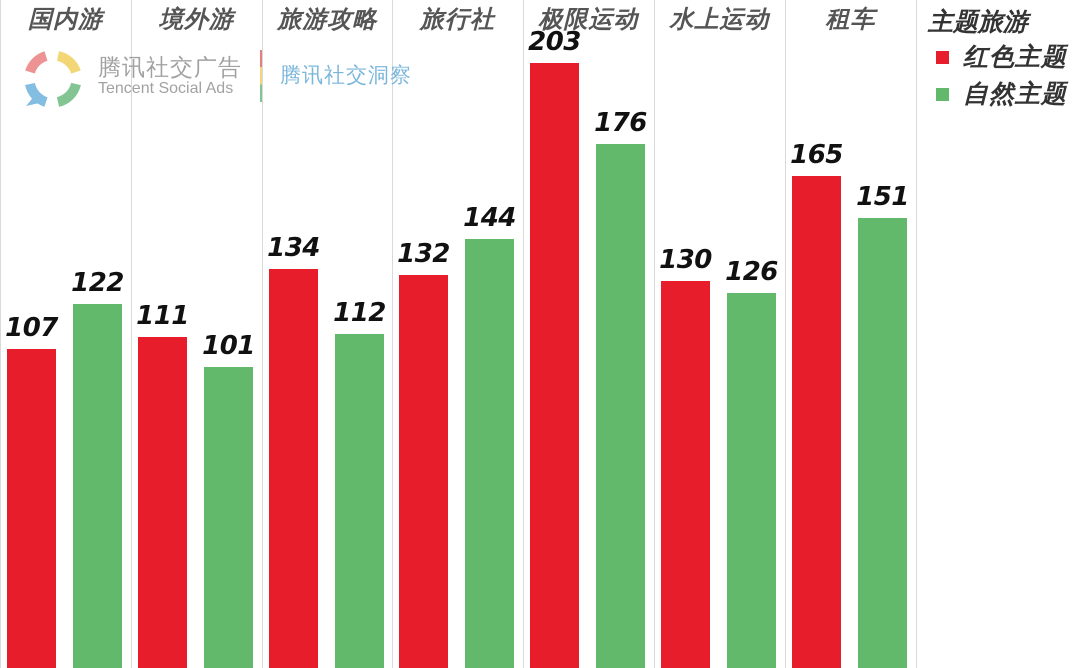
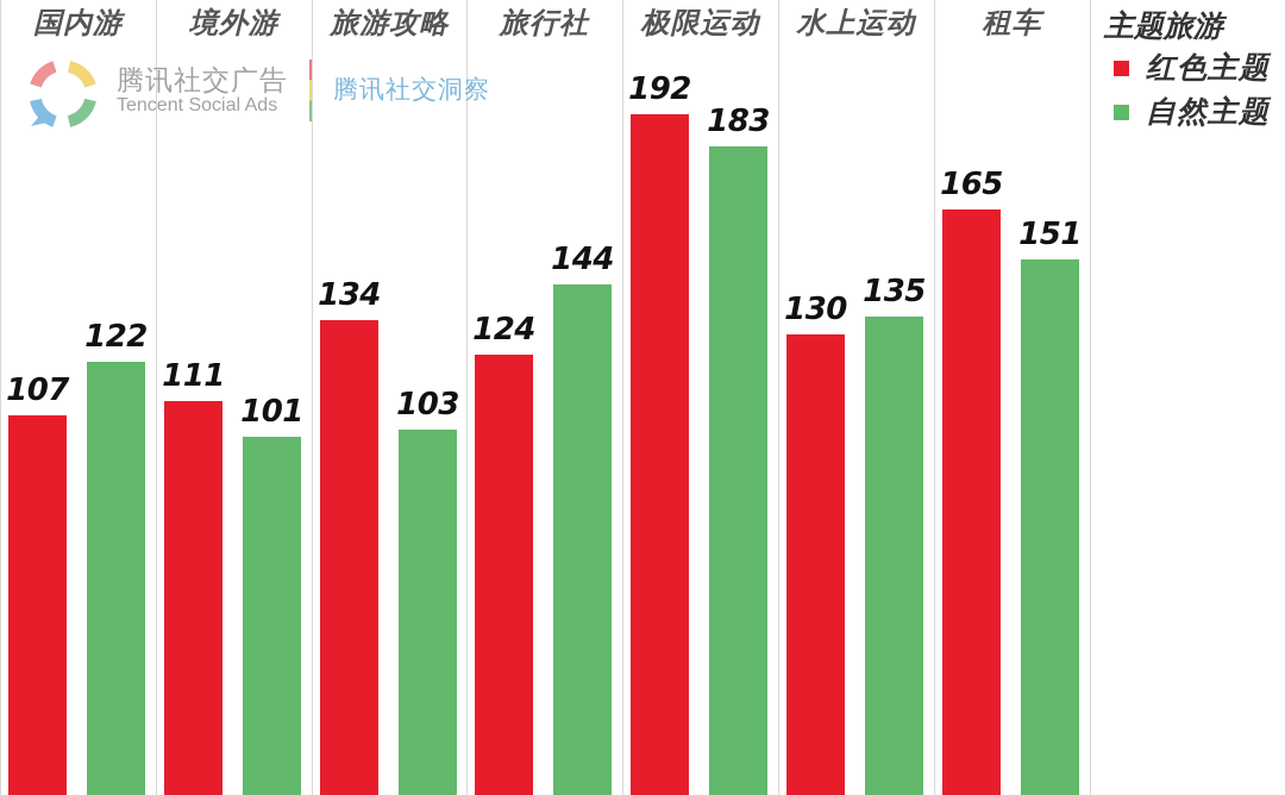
自然主题/旅游攻略: 112 -> 103
红色主题/旅行社: 132 -> 124
红色主题/极限运动: 203 -> 192
自然主题/极限运动: 176 -> 183
自然主题/水上运动: 126 -> 135
